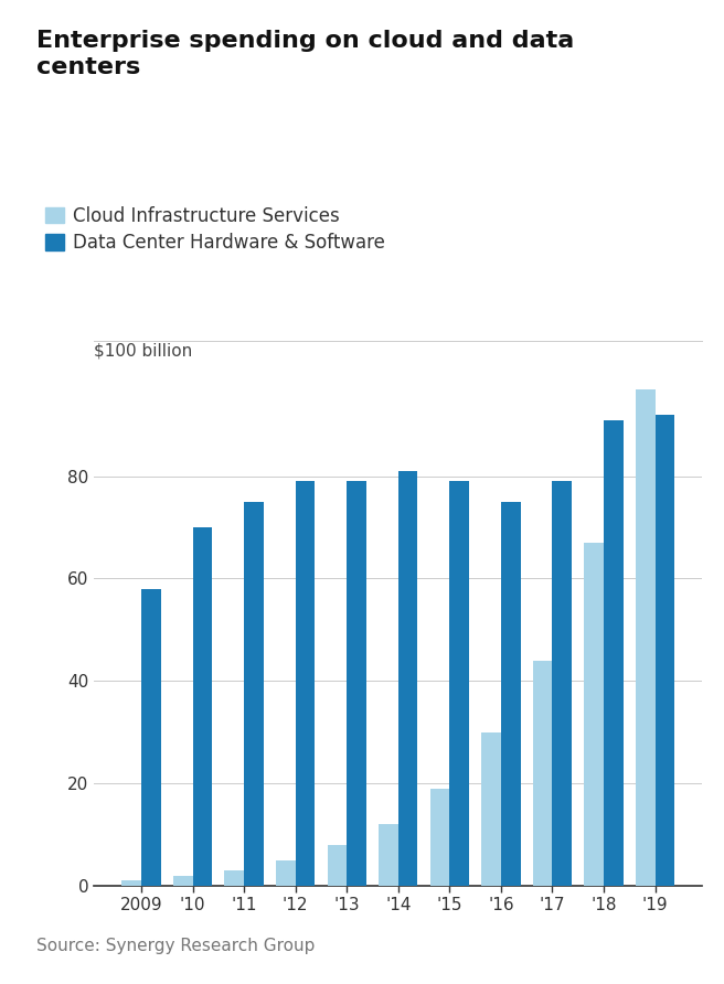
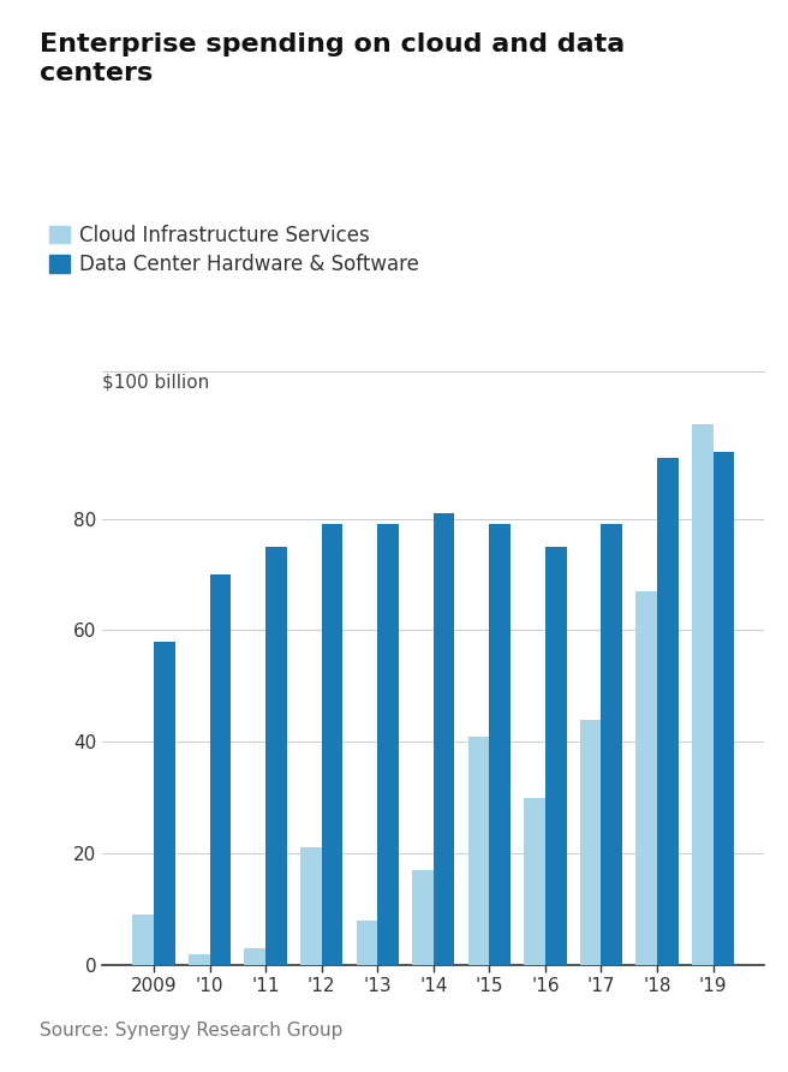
Cloud Infrastructure Services/2009: 1 -> 9
Cloud Infrastructure Services/'12: 5 -> 21
Cloud Infrastructure Services/'14: 12 -> 17
Cloud Infrastructure Services/'15: 19 -> 41
